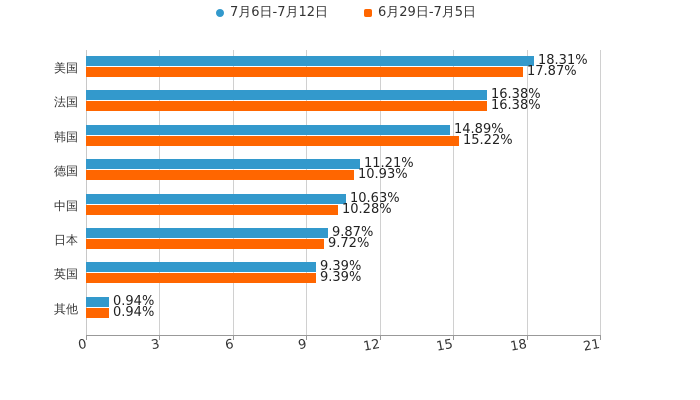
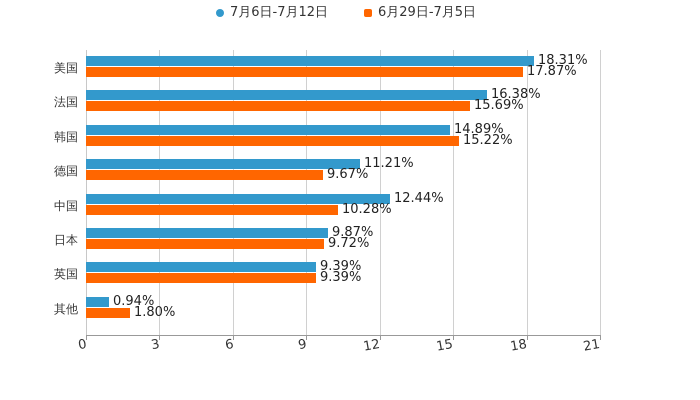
6月29日-7月5日/法国: 16.38% -> 15.69%
6月29日-7月5日/德国: 10.93% -> 9.67%
7月6日-7月12日/中国: 10.63% -> 12.44%
6月29日-7月5日/其他: 0.94% -> 1.80%
